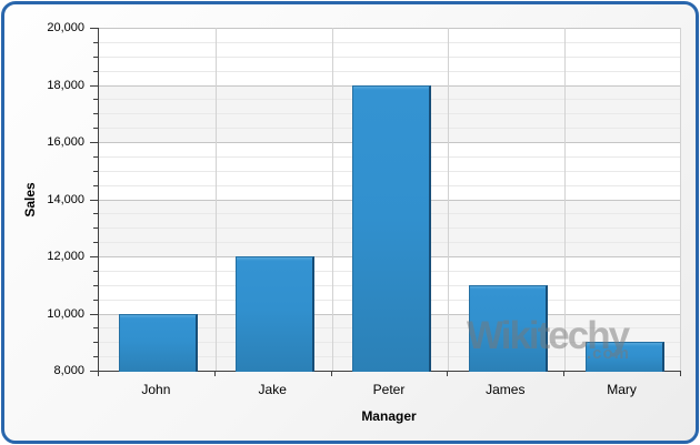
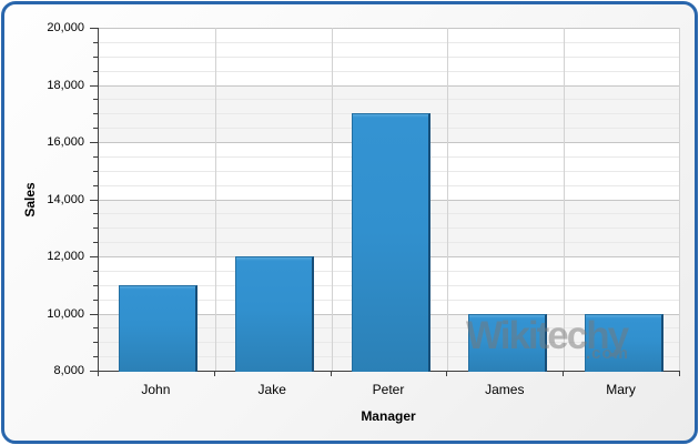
John: 10000 -> 11000
Peter: 18000 -> 17000
James: 11000 -> 10000
Mary: 9000 -> 10000
